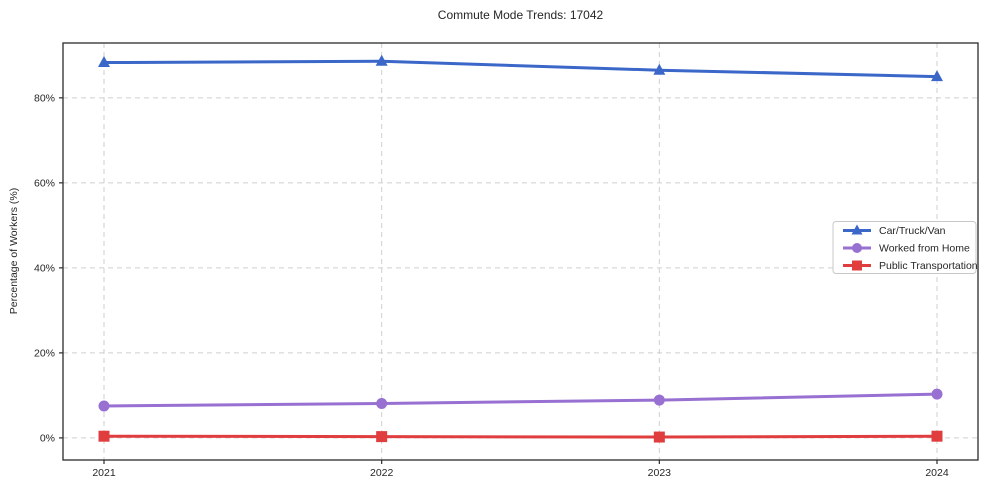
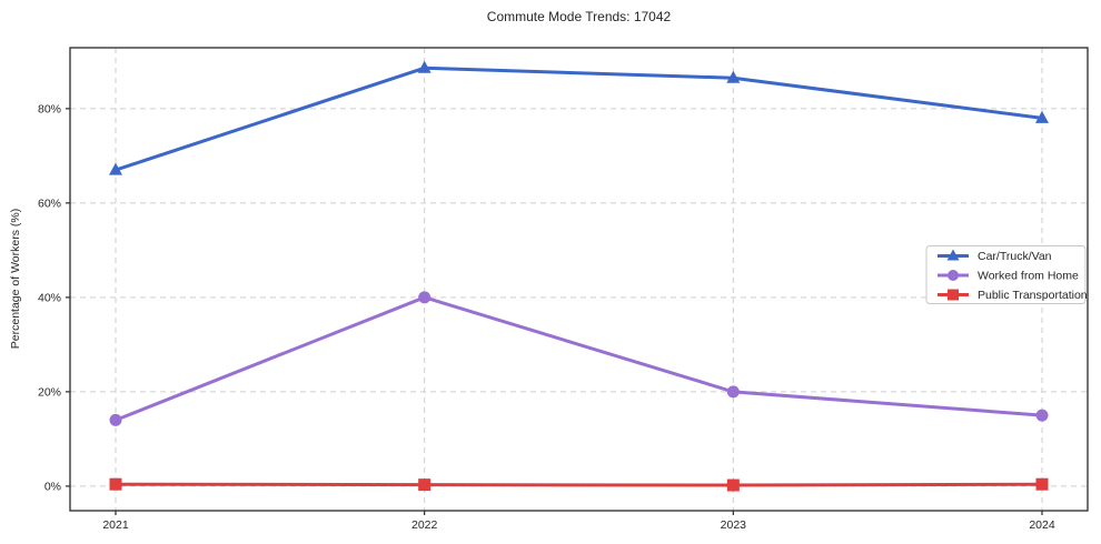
Car/Truck/Van/2021: 88% -> 67%
Worked from Home/2021: 8% -> 14%
Worked from Home/2022: 8% -> 40%
Worked from Home/2023: 9% -> 20%
Car/Truck/Van/2024: 85% -> 78%
Worked from Home/2024: 10% -> 15%
